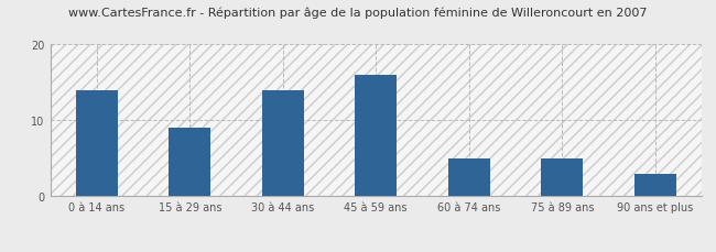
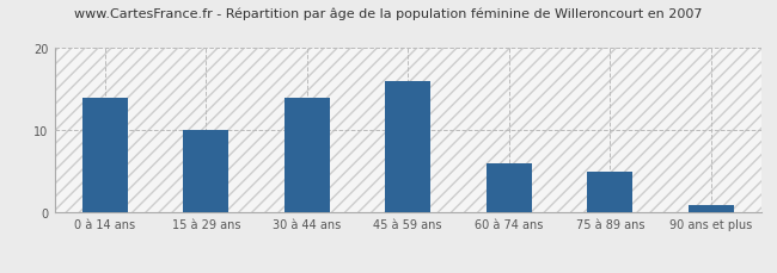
15 à 29 ans: 9 -> 10
60 à 74 ans: 5 -> 6
90 ans et plus: 3 -> 1
